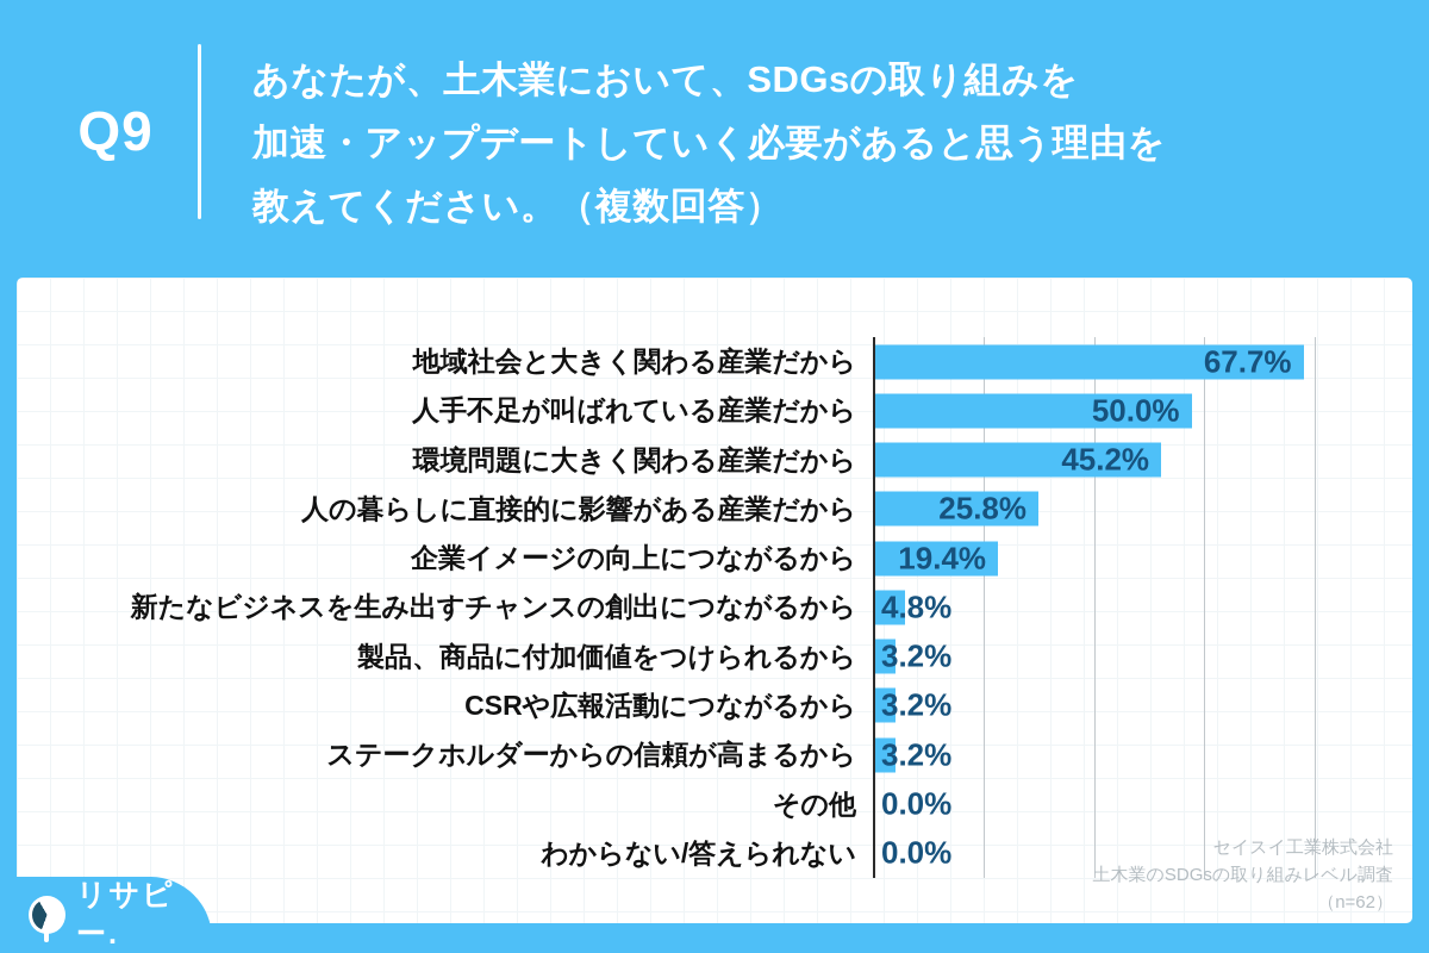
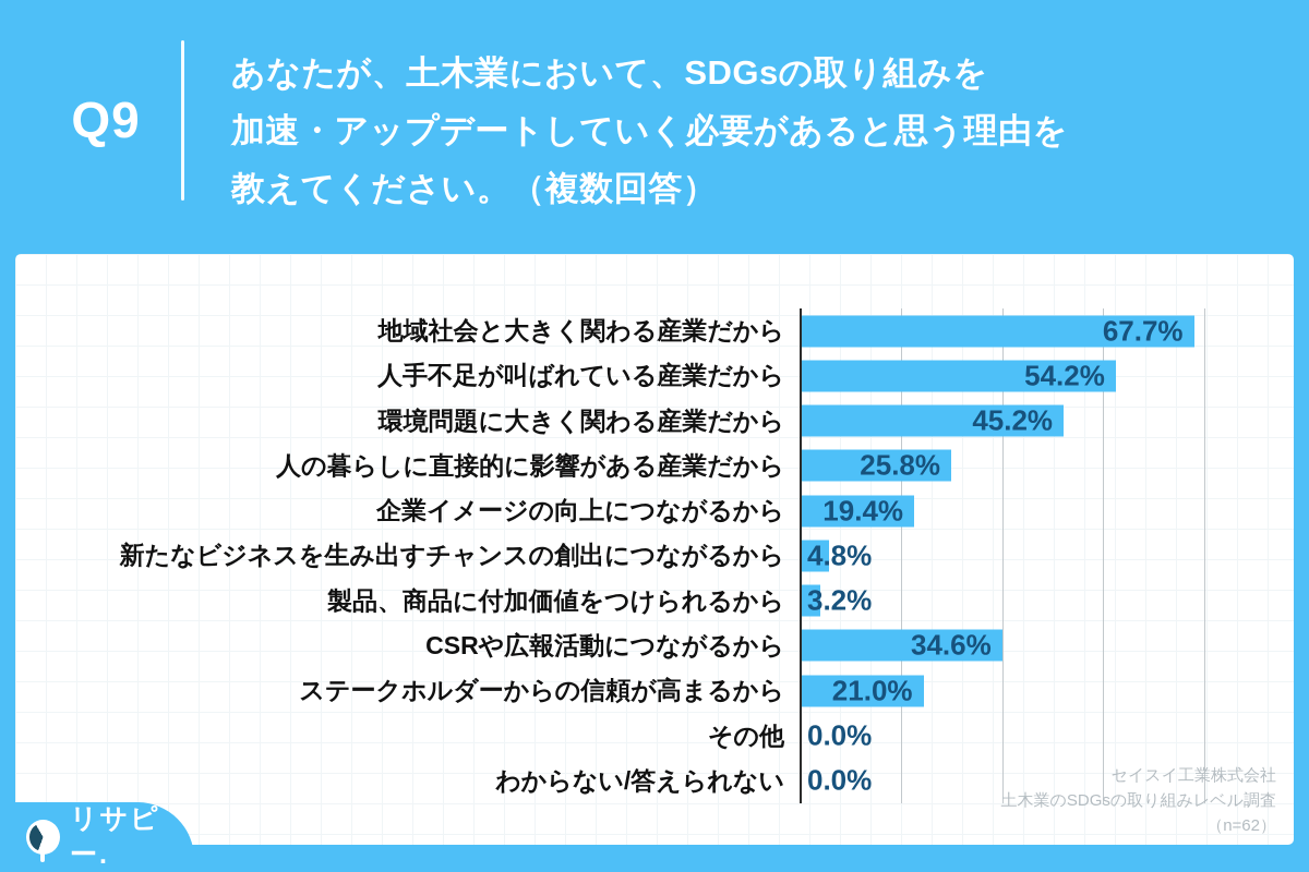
人手不足が叫ばれている産業だから: 50.0% -> 54.2%
CSRや広報活動につながるから: 3.2% -> 34.6%
ステークホルダーからの信頼が高まるから: 3.2% -> 21.0%
